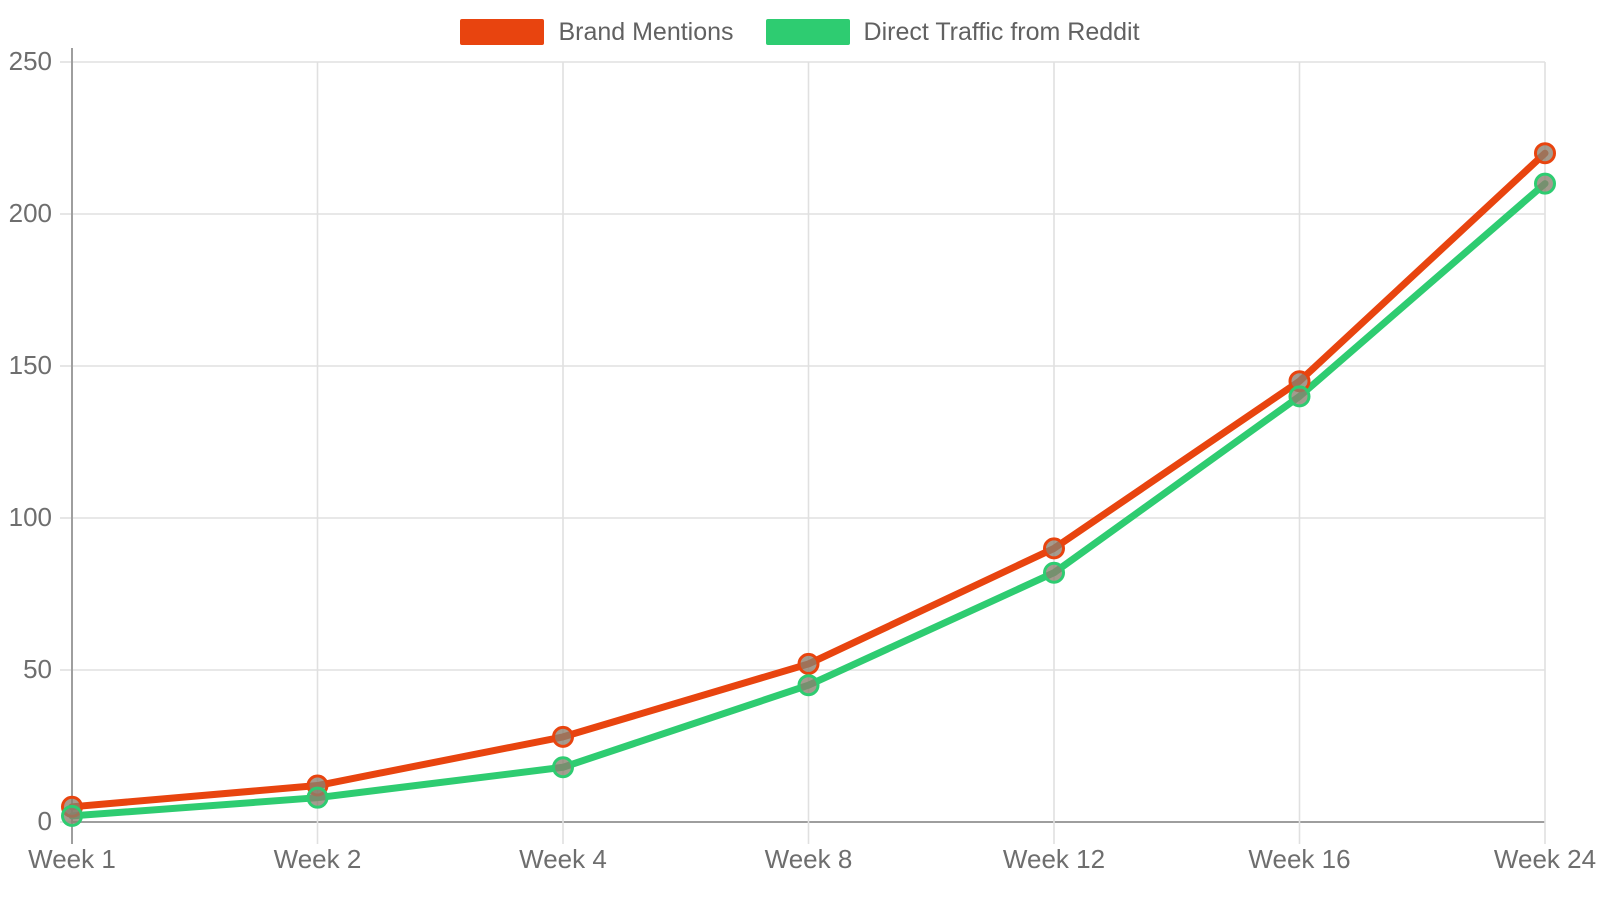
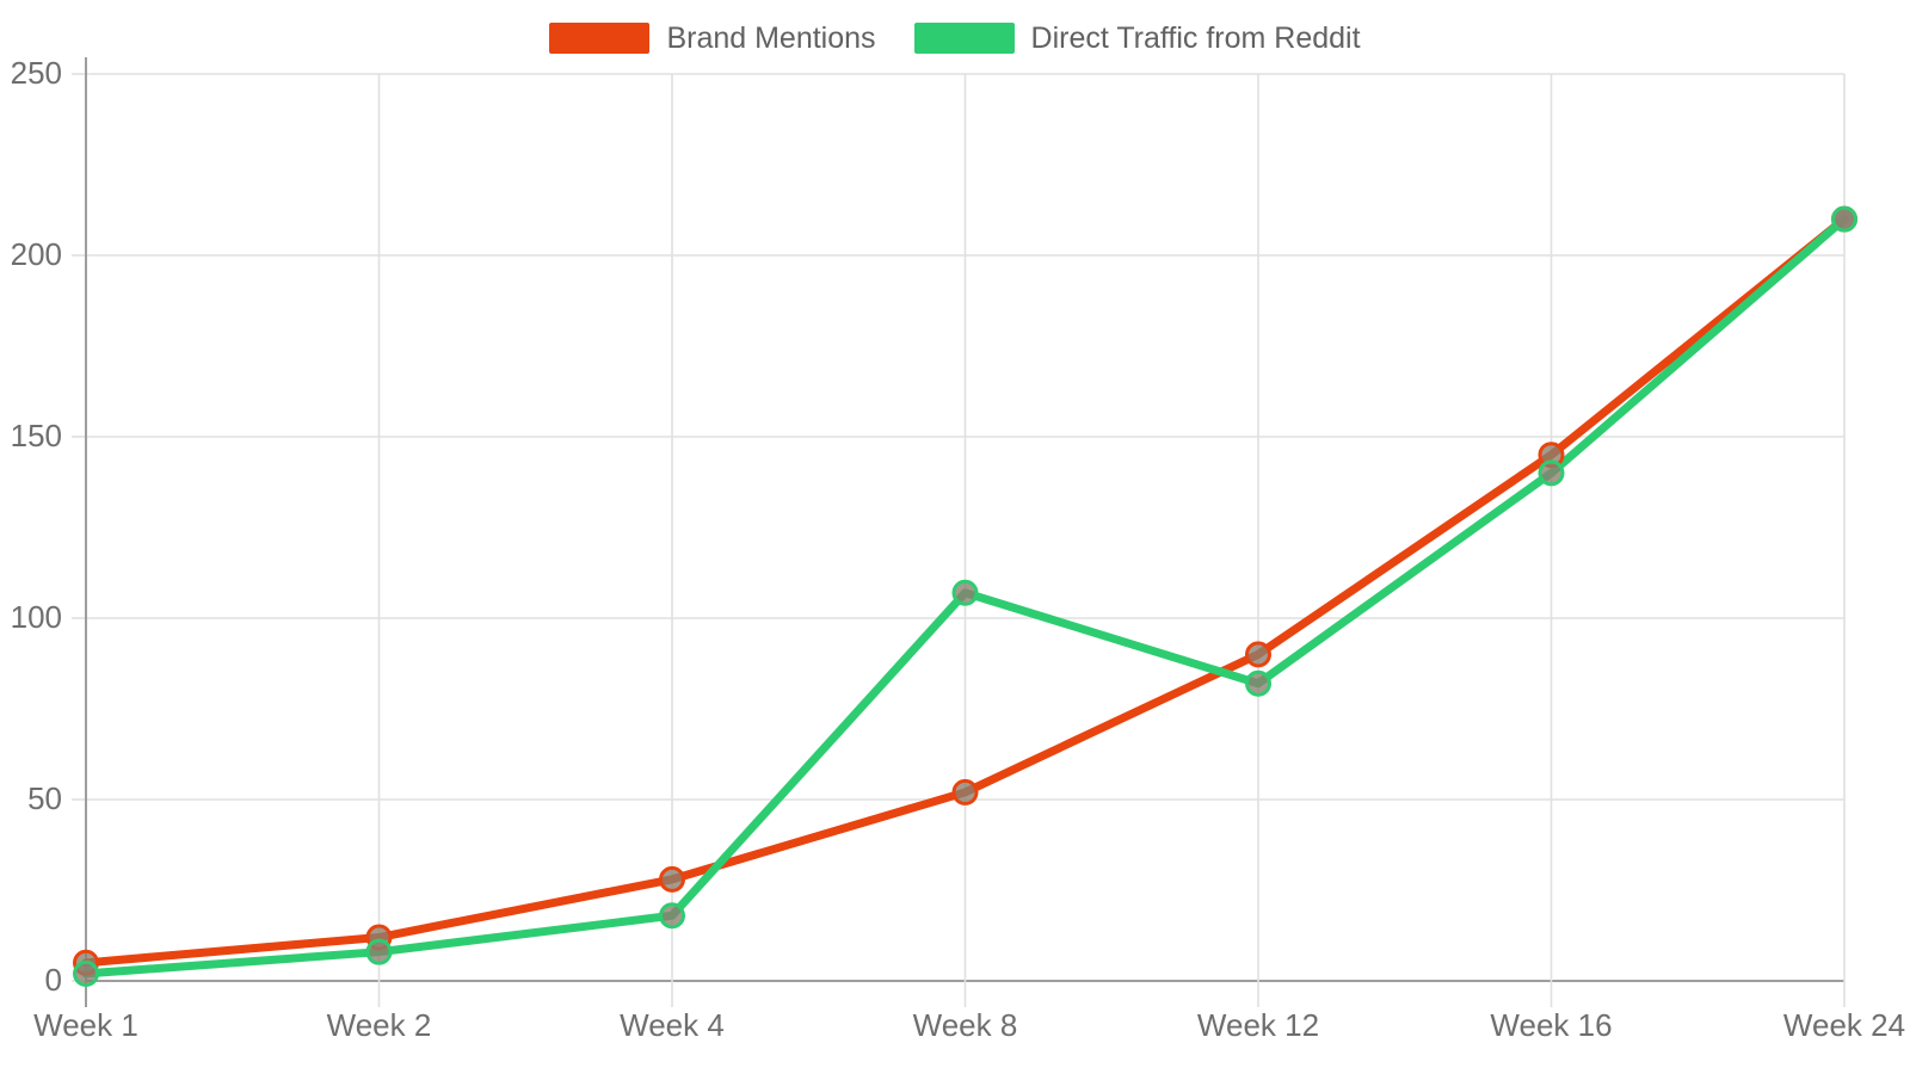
Direct Traffic from Reddit/Week 8: 45 -> 107
Brand Mentions/Week 24: 220 -> 210
